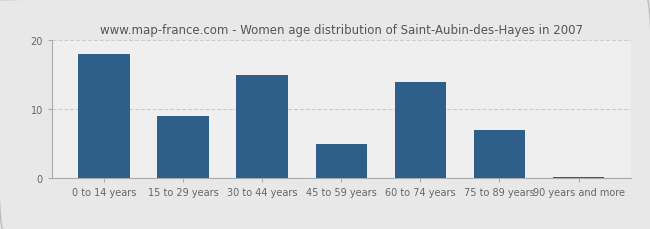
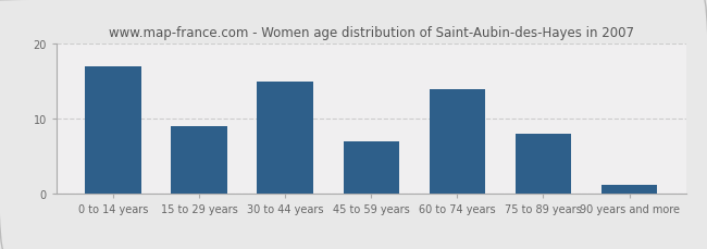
0 to 14 years: 18.0 -> 17.0
45 to 59 years: 5.0 -> 7.0
75 to 89 years: 7.0 -> 8.0
90 years and more: 0.2 -> 1.2
